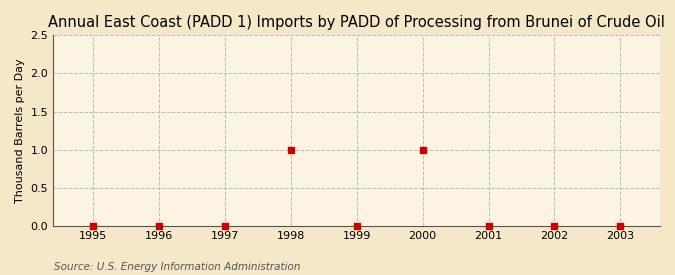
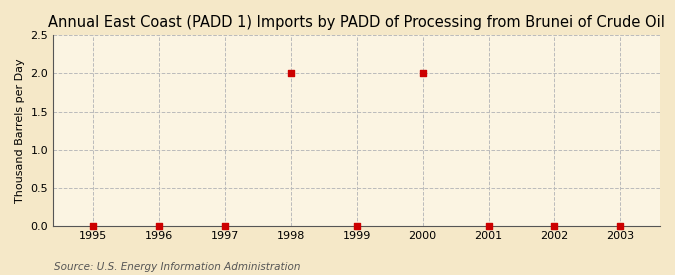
1998: 1 -> 2
2000: 1 -> 2
